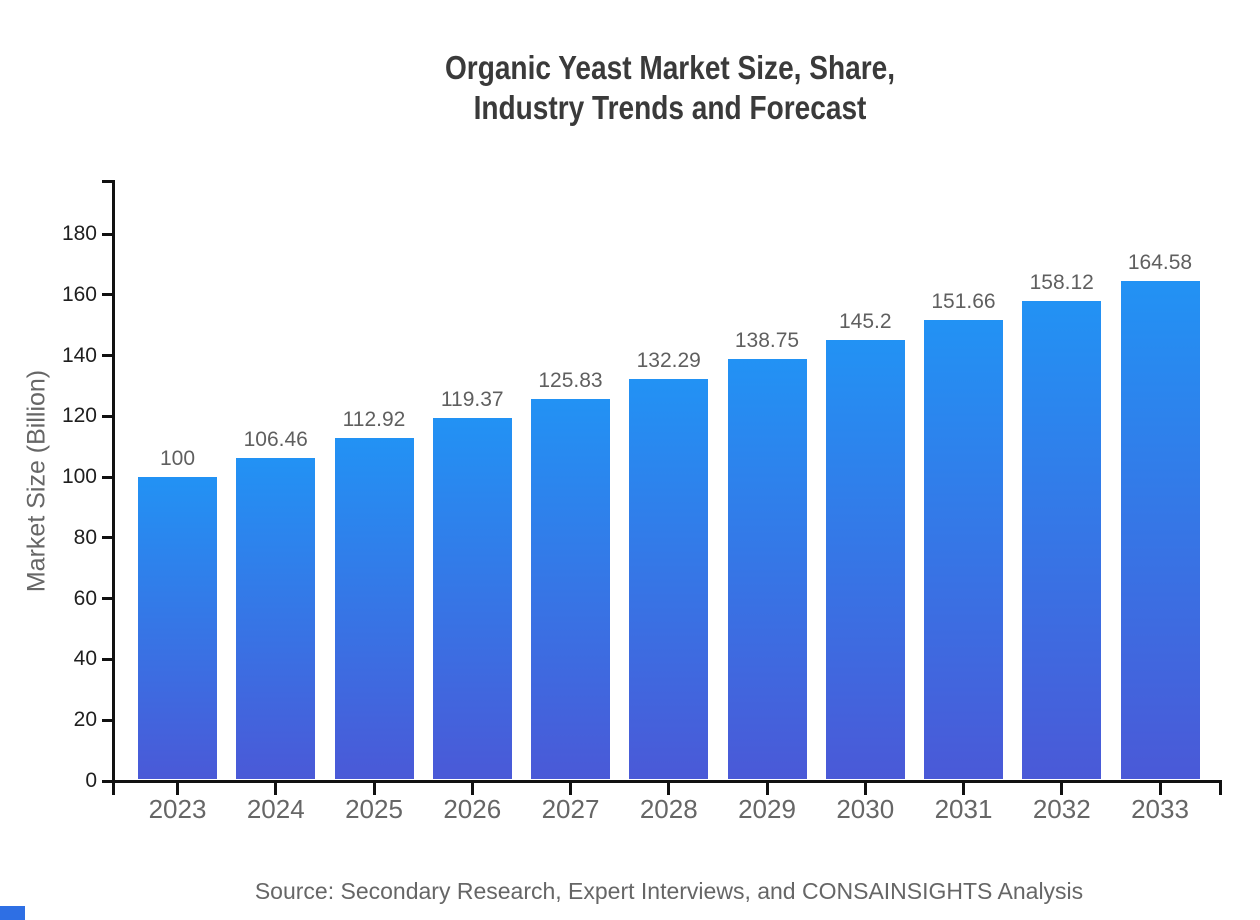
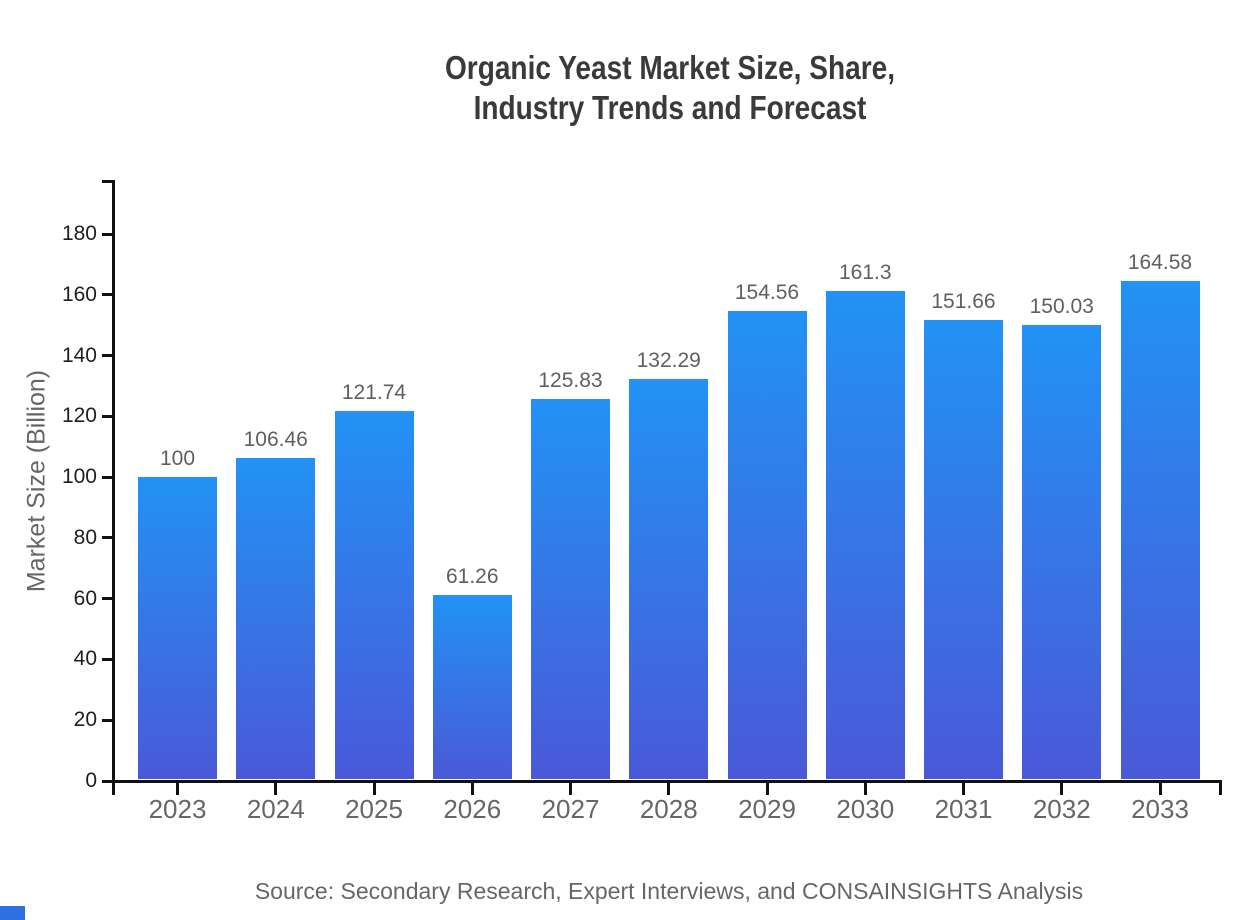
2025: 112.92 -> 121.74
2026: 119.37 -> 61.26
2029: 138.75 -> 154.56
2030: 145.2 -> 161.3
2032: 158.12 -> 150.03
